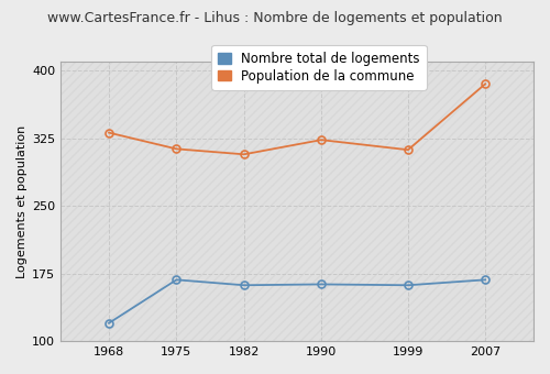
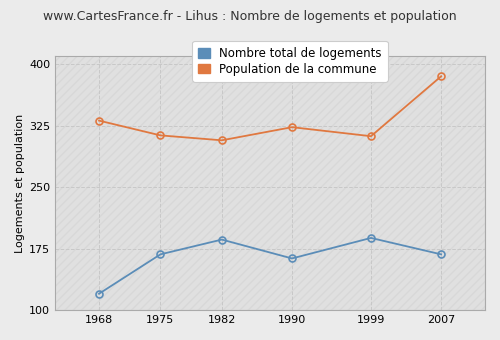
Nombre total de logements/1982: 162 -> 186
Nombre total de logements/1999: 162 -> 188
